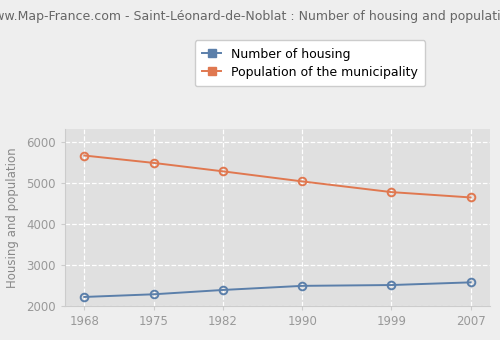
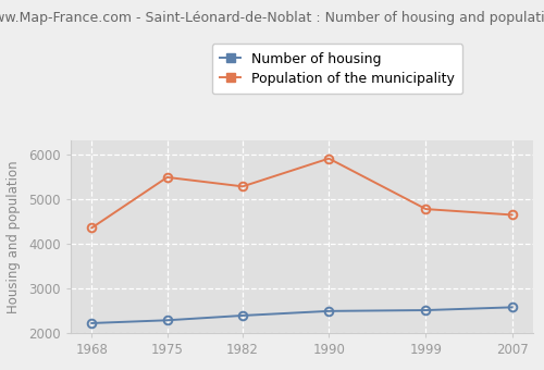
Population of the municipality/1968: 5660 -> 4350
Population of the municipality/1990: 5030 -> 5900
